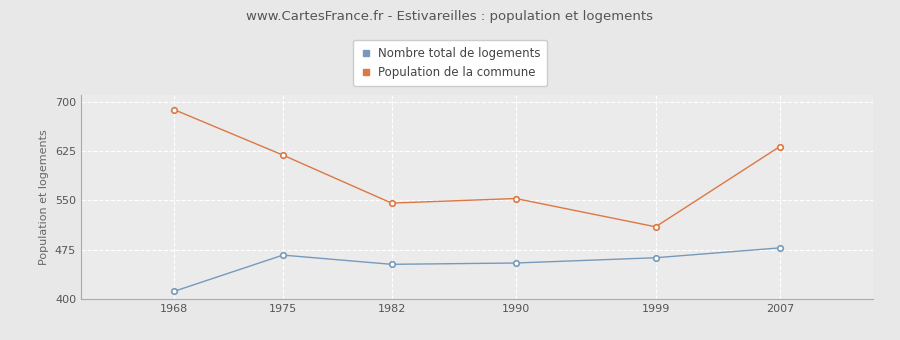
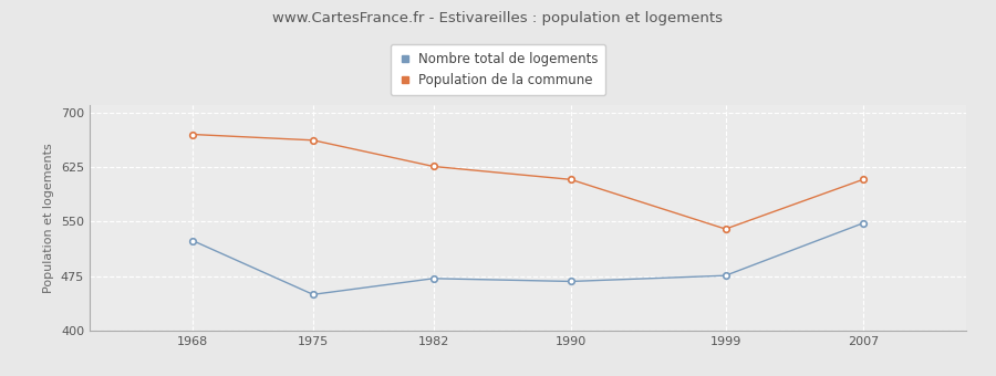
Nombre total de logements/1968: 412 -> 524
Population de la commune/1968: 688 -> 670
Nombre total de logements/1975: 467 -> 450
Population de la commune/1975: 619 -> 662
Nombre total de logements/1982: 453 -> 472
Population de la commune/1982: 546 -> 626
Nombre total de logements/1990: 455 -> 468
Population de la commune/1990: 553 -> 608
Nombre total de logements/1999: 463 -> 476
Population de la commune/1999: 510 -> 540
Nombre total de logements/2007: 478 -> 548
Population de la commune/2007: 632 -> 608
